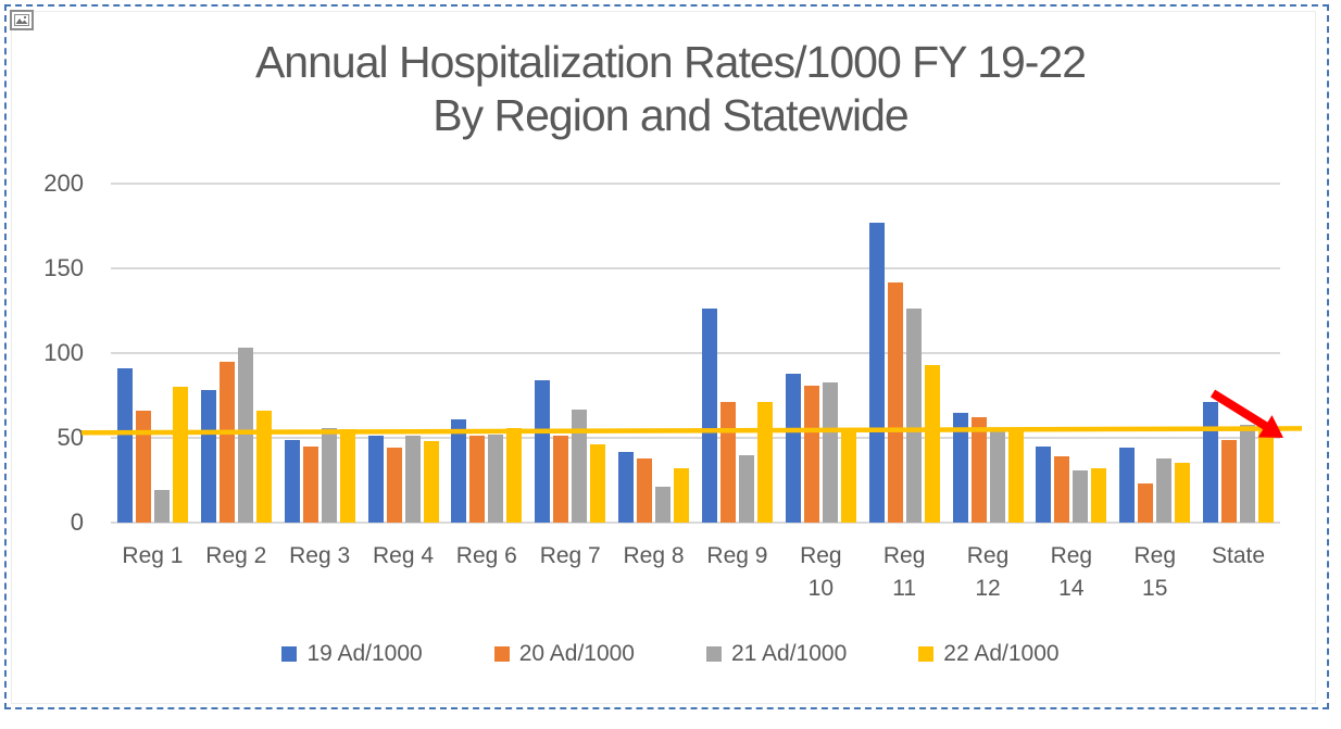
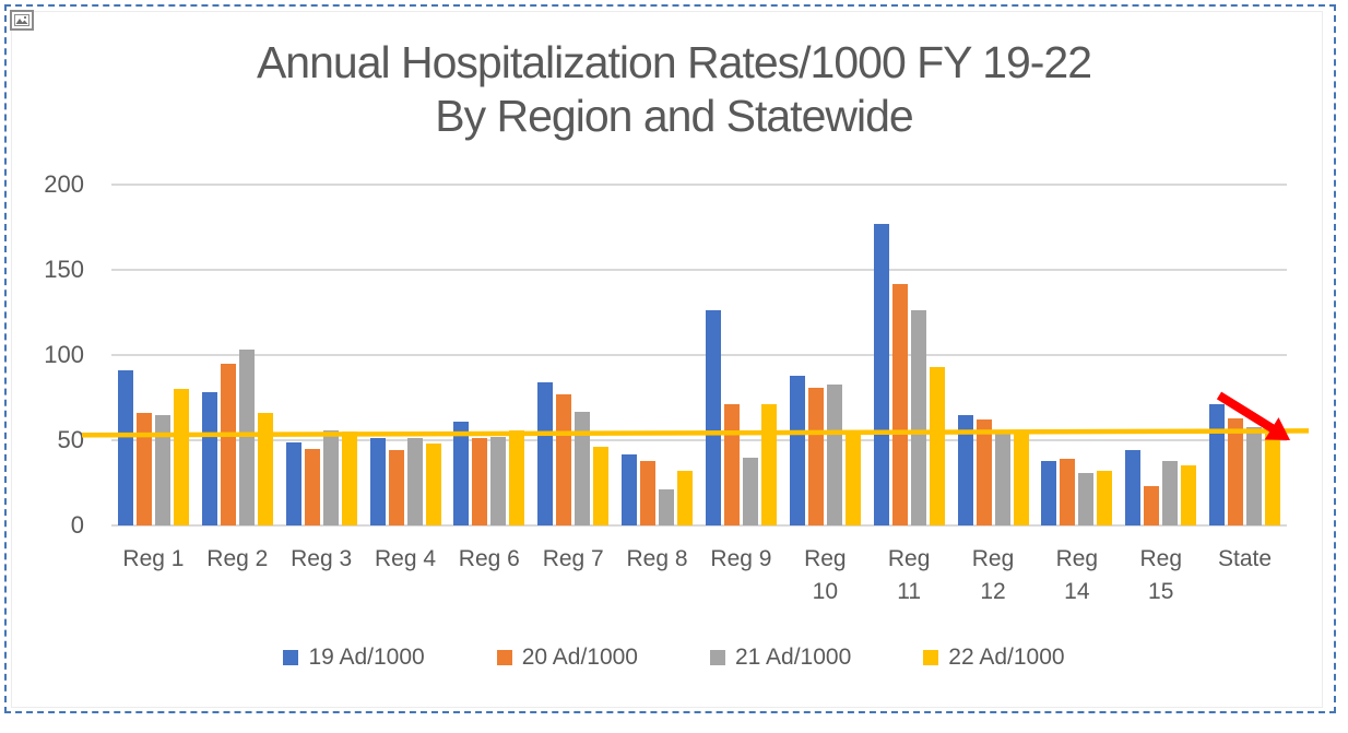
21 Ad/1000/Reg 1: 19 -> 65
20 Ad/1000/Reg 7: 51 -> 77
19 Ad/1000/Reg 14: 45 -> 38
20 Ad/1000/State: 49 -> 63
